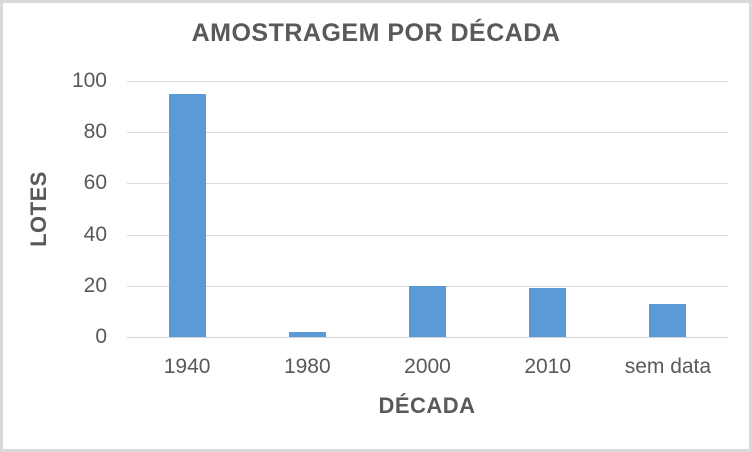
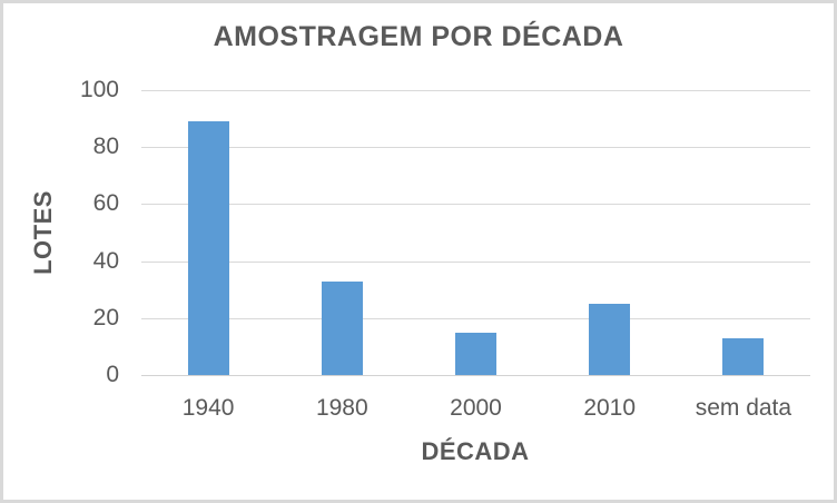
1940: 95 -> 89
1980: 2 -> 33
2000: 20 -> 15
2010: 19 -> 25
